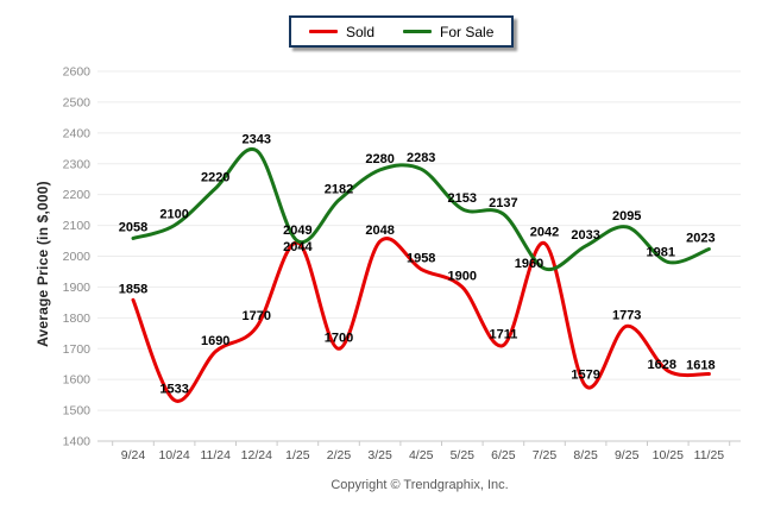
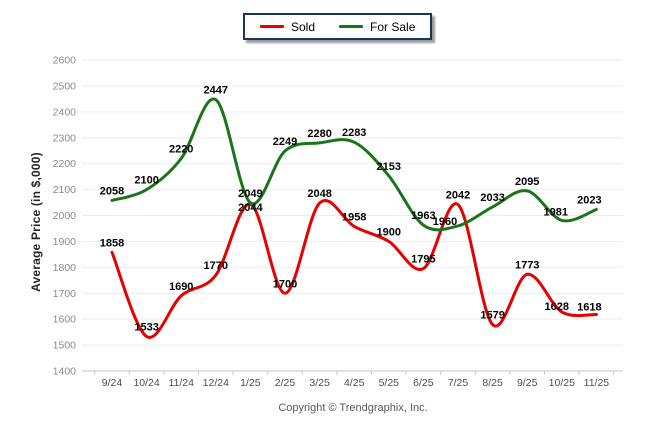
For Sale/12/24: 2343 -> 2447
For Sale/2/25: 2182 -> 2249
Sold/6/25: 1711 -> 1795
For Sale/6/25: 2137 -> 1963
